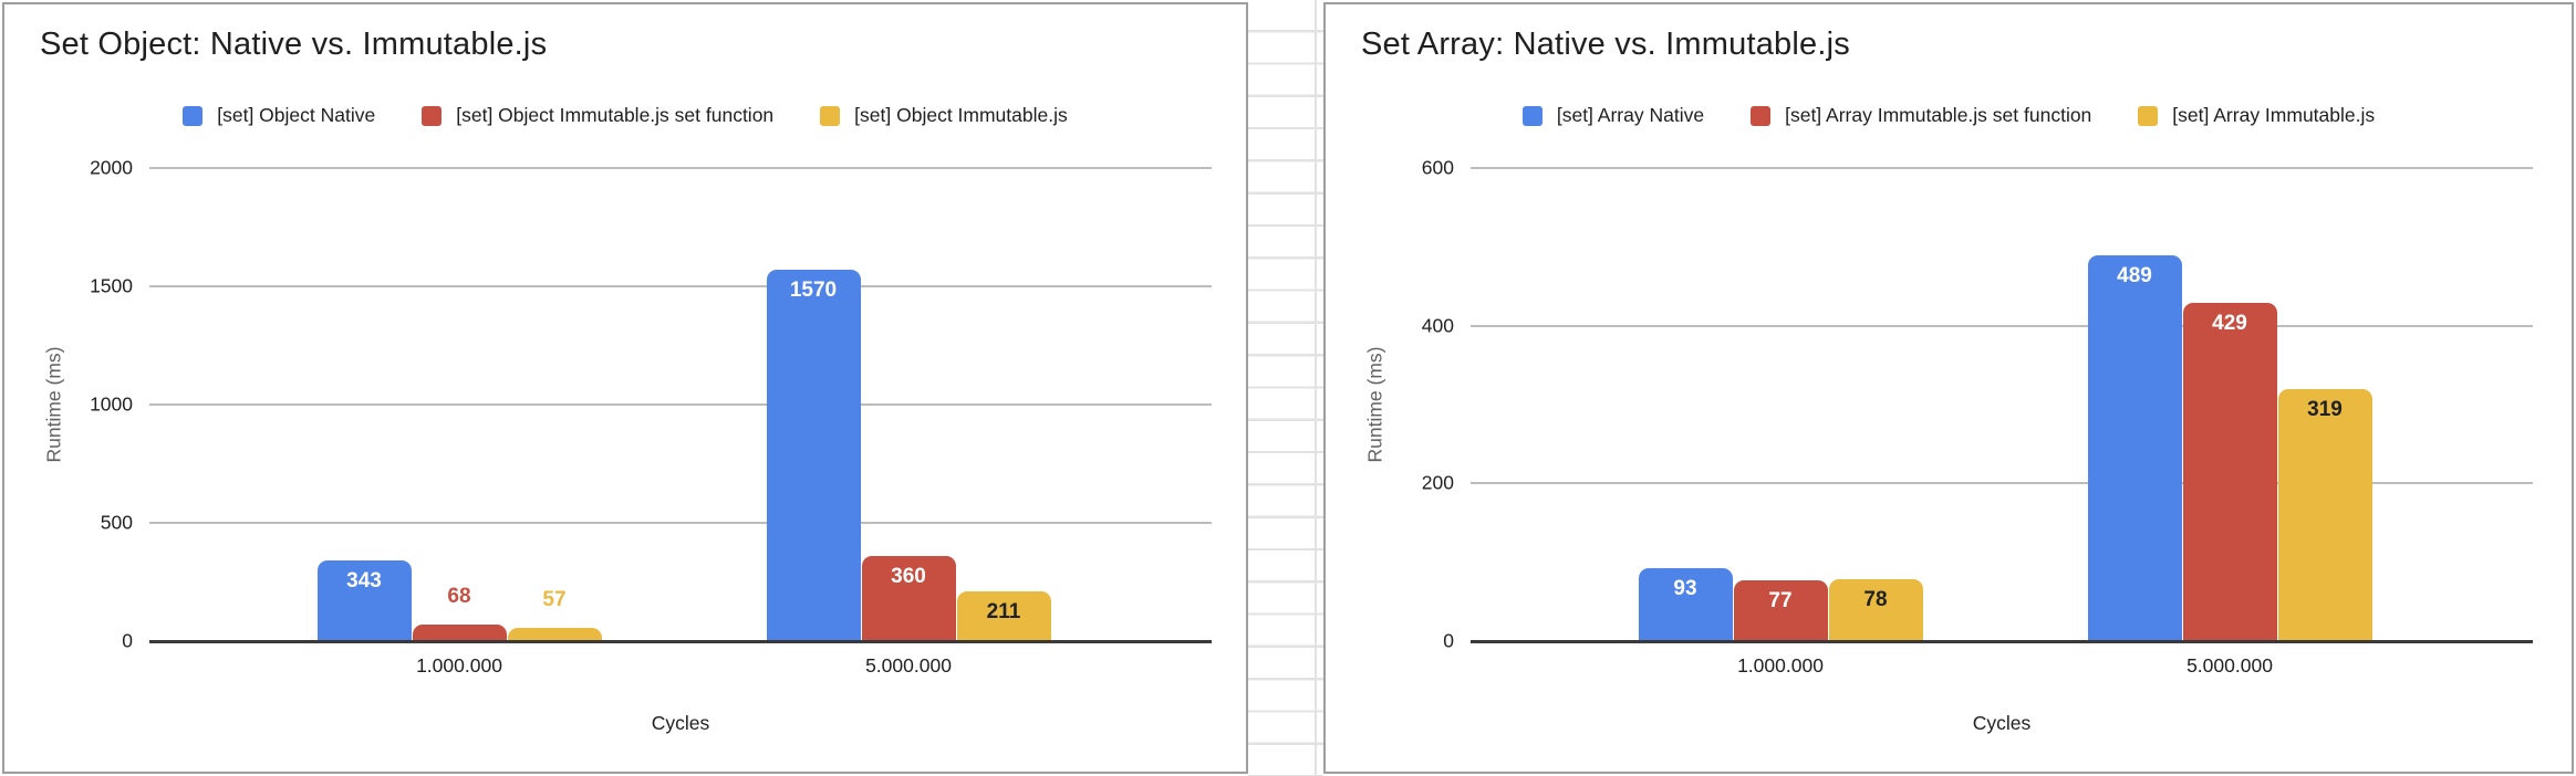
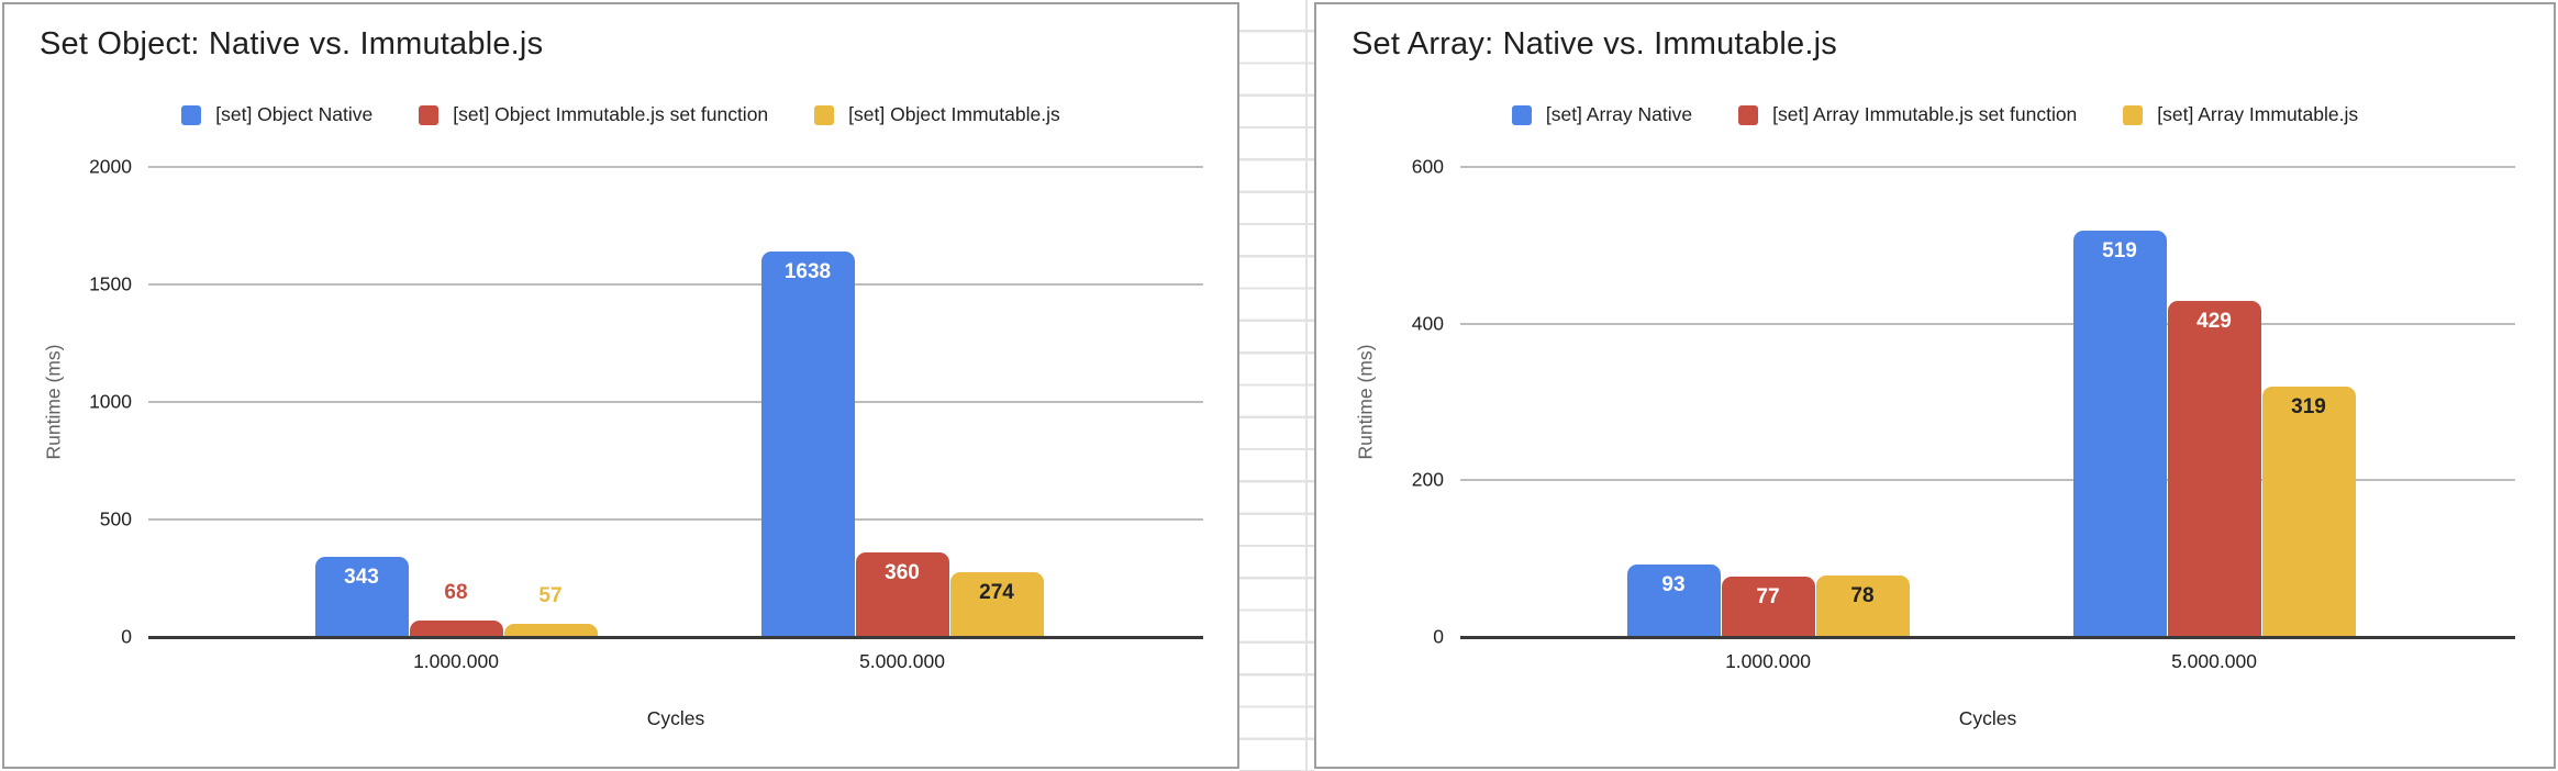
Set Object: Native vs. Immutable.js/[set] Object Native/5.000.000: 1570 -> 1638
Set Object: Native vs. Immutable.js/[set] Object Immutable.js/5.000.000: 211 -> 274
Set Array: Native vs. Immutable.js/[set] Array Native/5.000.000: 489 -> 519
